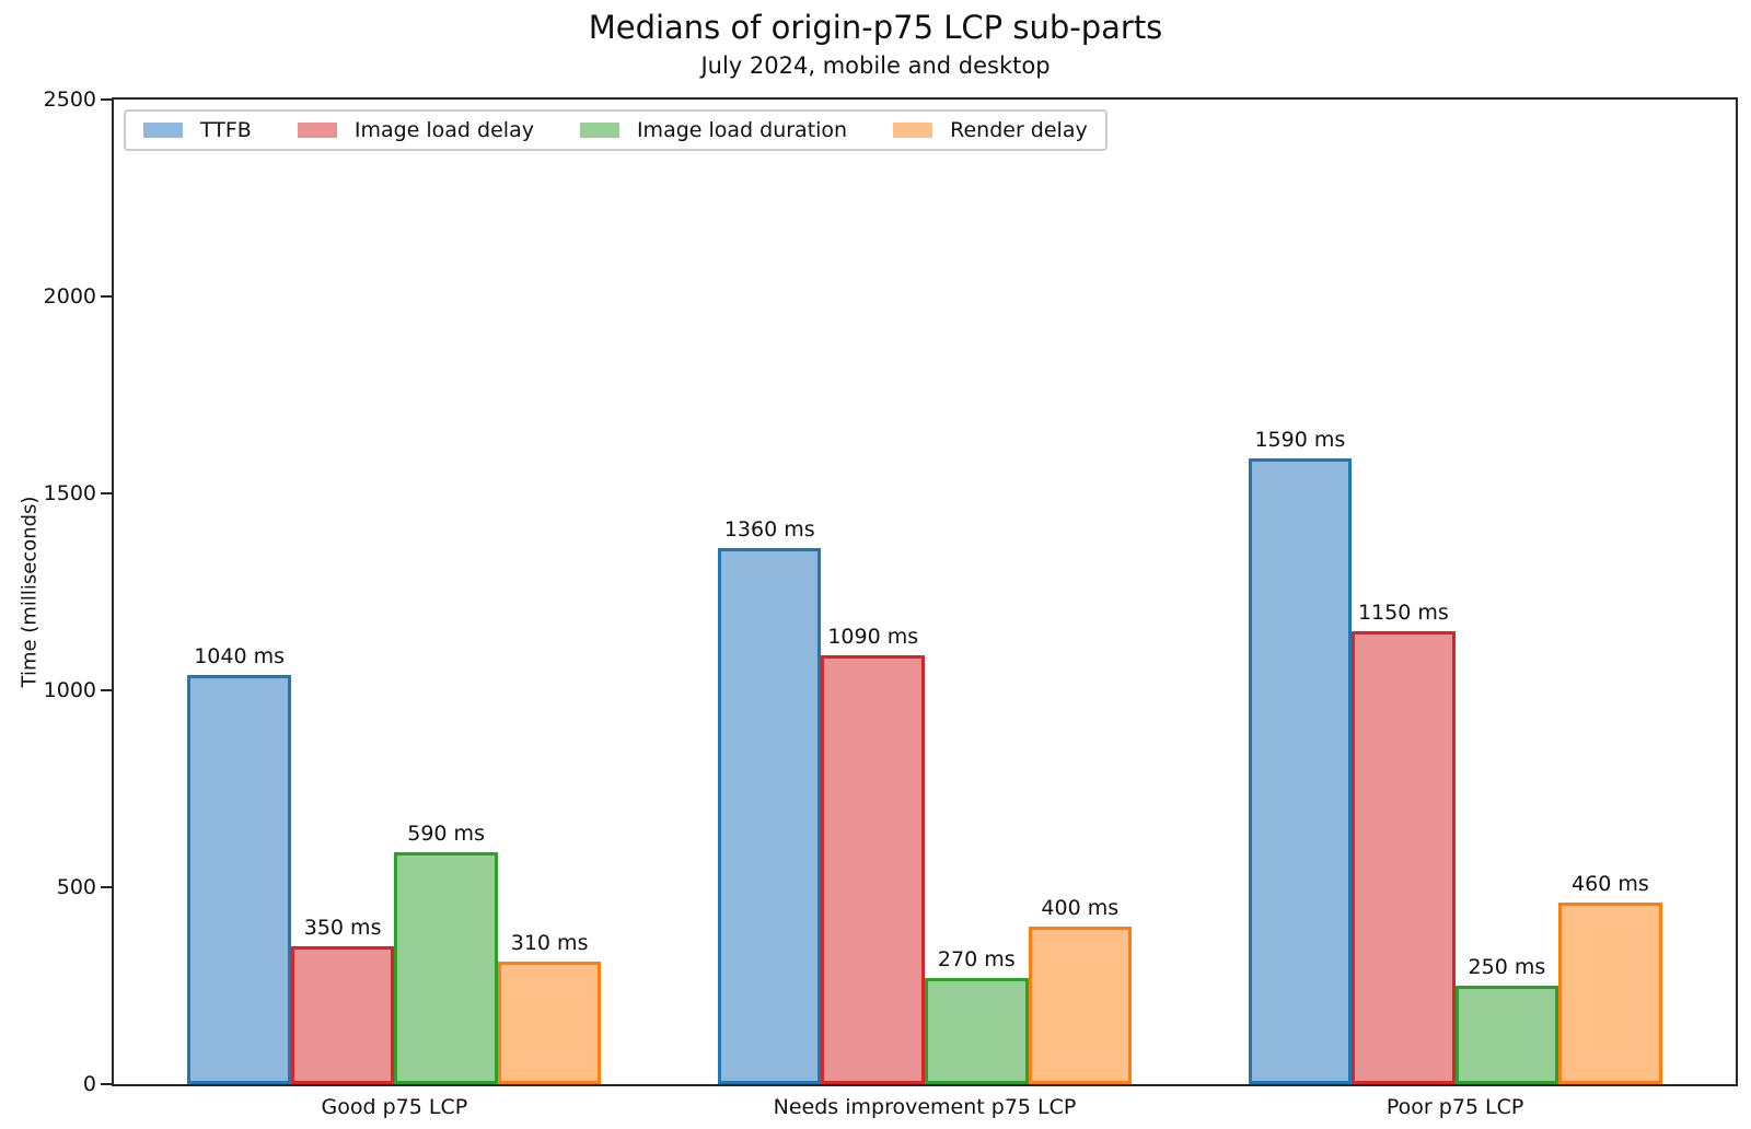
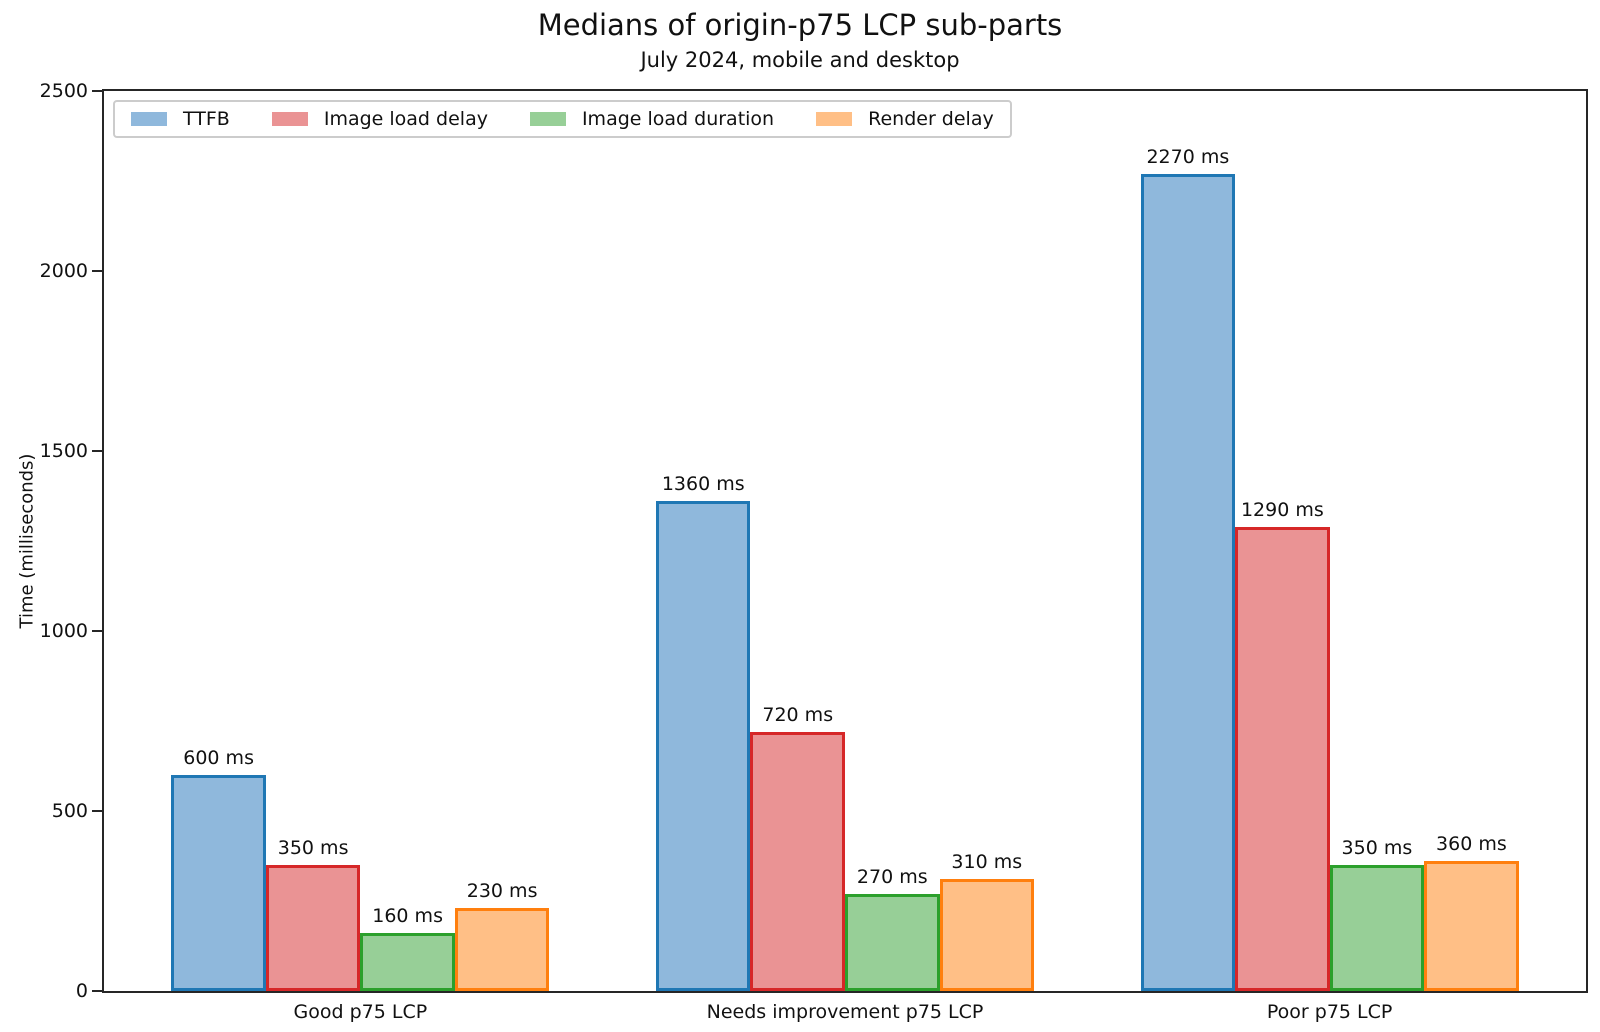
TTFB/Good p75 LCP: 1040 -> 600
Image load duration/Good p75 LCP: 590 -> 160
Render delay/Good p75 LCP: 310 -> 230
Image load delay/Needs improvement p75 LCP: 1090 -> 720
Render delay/Needs improvement p75 LCP: 400 -> 310
TTFB/Poor p75 LCP: 1590 -> 2270
Image load delay/Poor p75 LCP: 1150 -> 1290
Image load duration/Poor p75 LCP: 250 -> 350
Render delay/Poor p75 LCP: 460 -> 360
